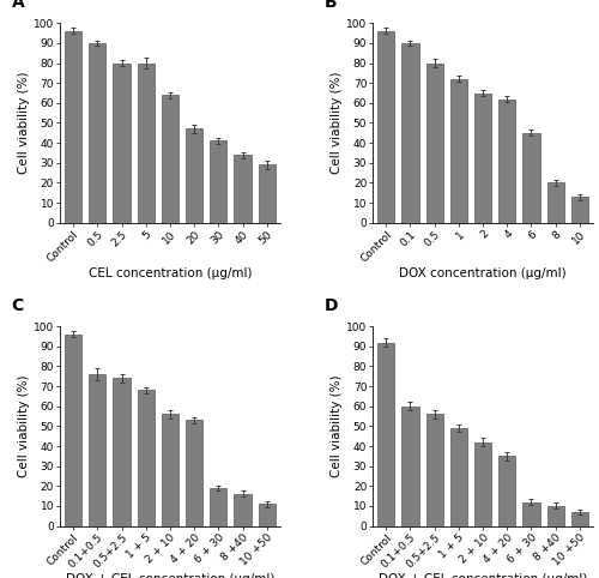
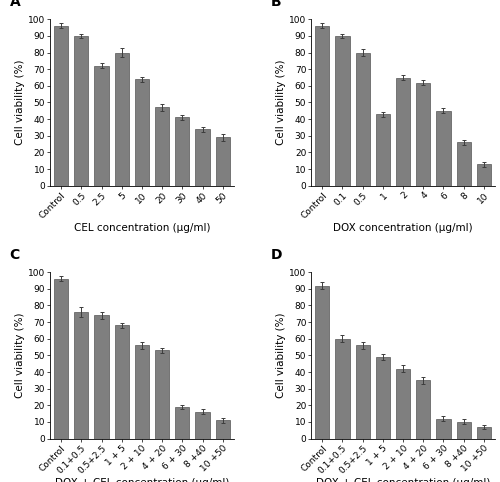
2.5: 80 -> 72
1: 72 -> 43
8: 20 -> 26
